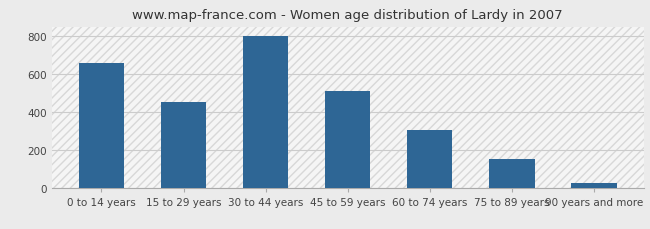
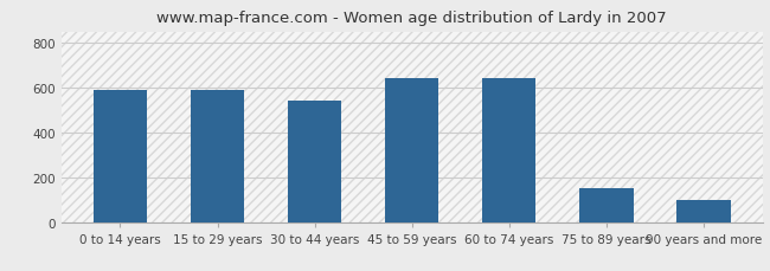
0 to 14 years: 660 -> 590
15 to 29 years: 450 -> 590
30 to 44 years: 800 -> 540
45 to 59 years: 510 -> 640
60 to 74 years: 300 -> 640
90 years and more: 20 -> 100
